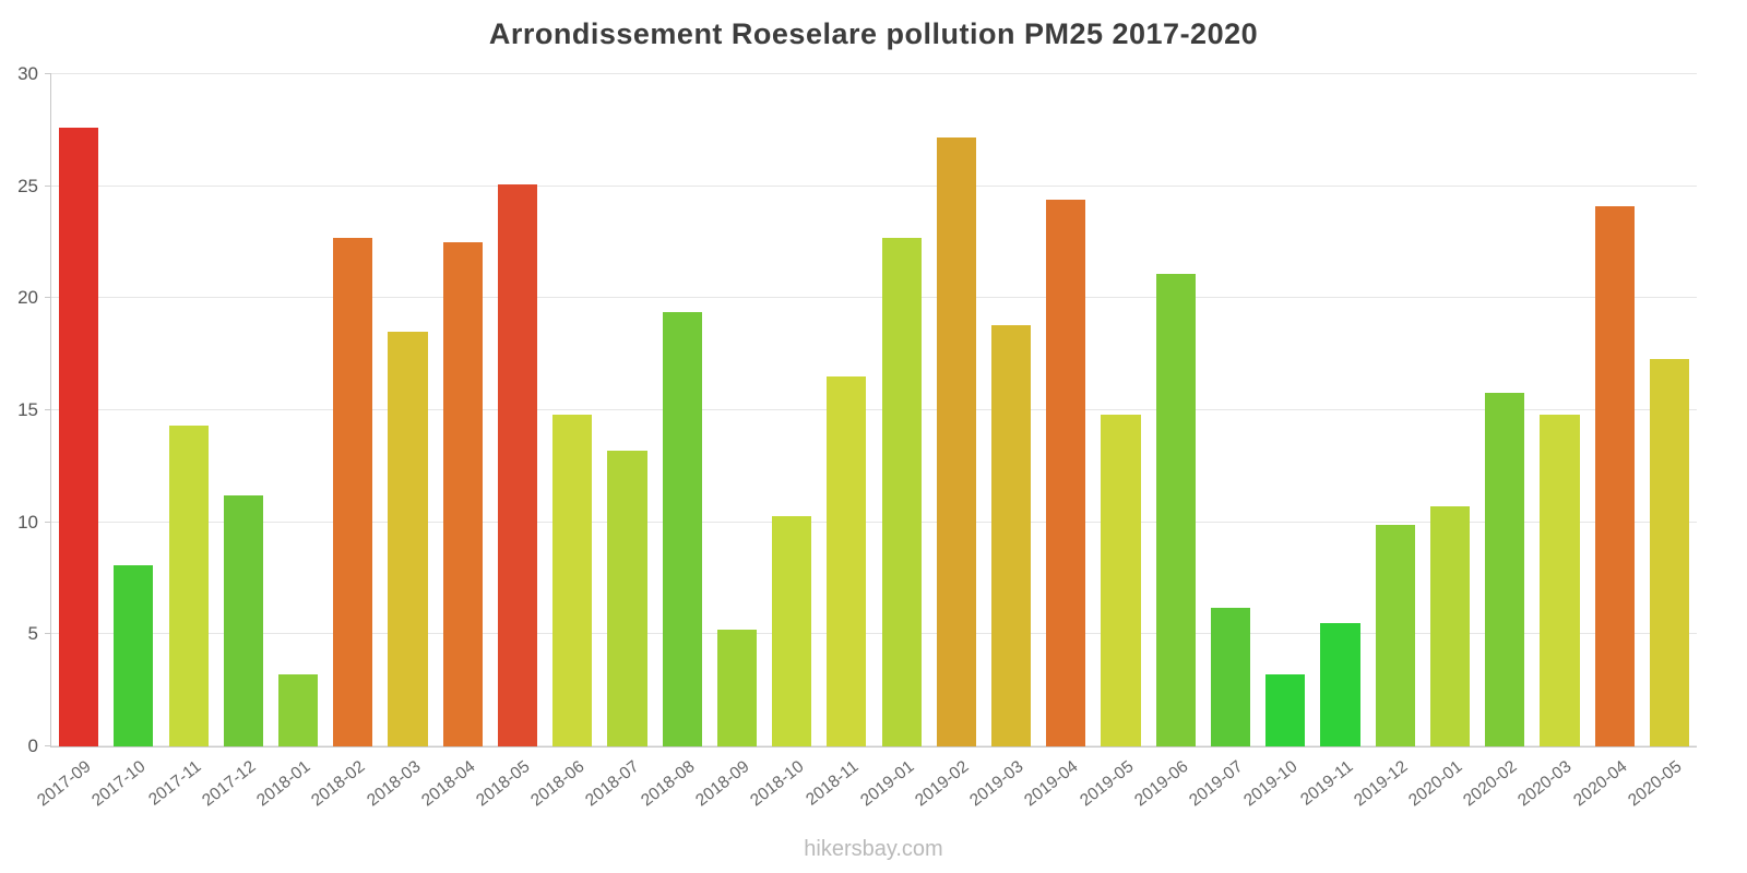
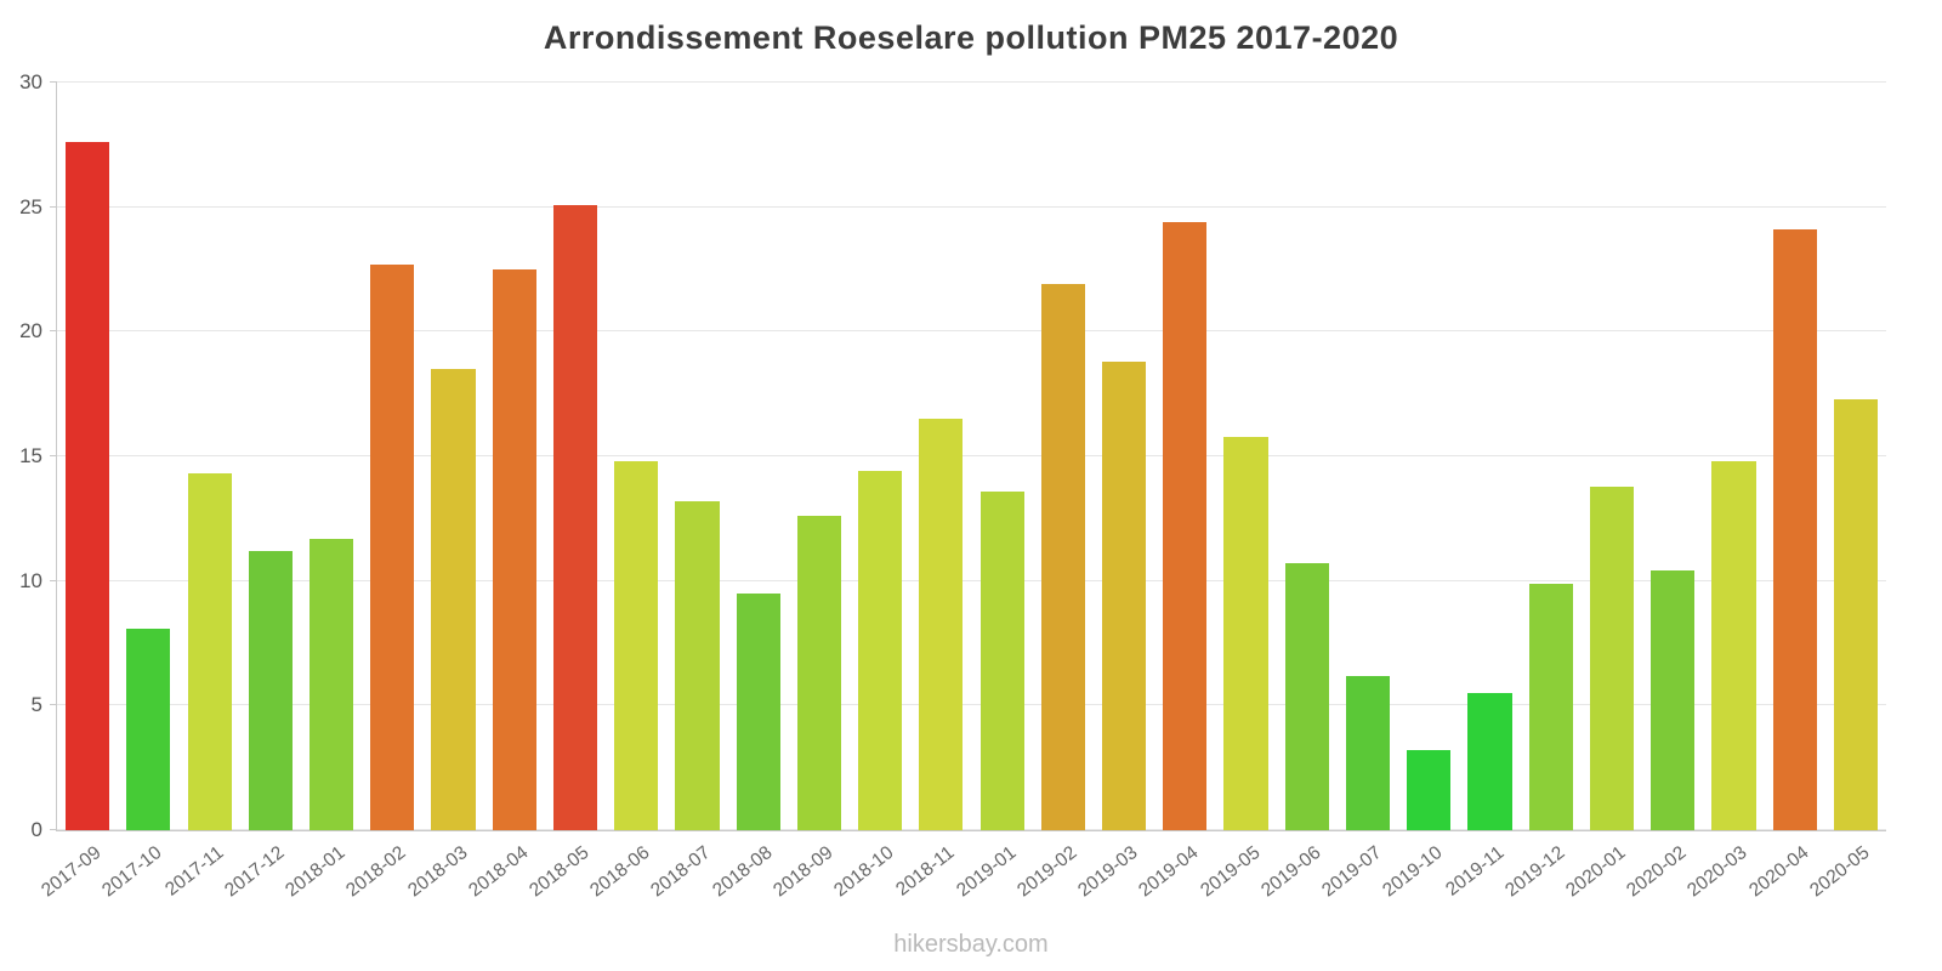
2018-01: 3.2 -> 11.7
2018-08: 19.4 -> 9.5
2018-09: 5.2 -> 12.6
2018-10: 10.3 -> 14.4
2019-01: 22.7 -> 13.6
2019-02: 27.2 -> 21.9
2019-05: 14.8 -> 15.8
2019-06: 21.1 -> 10.7
2020-01: 10.7 -> 13.8
2020-02: 15.8 -> 10.4
